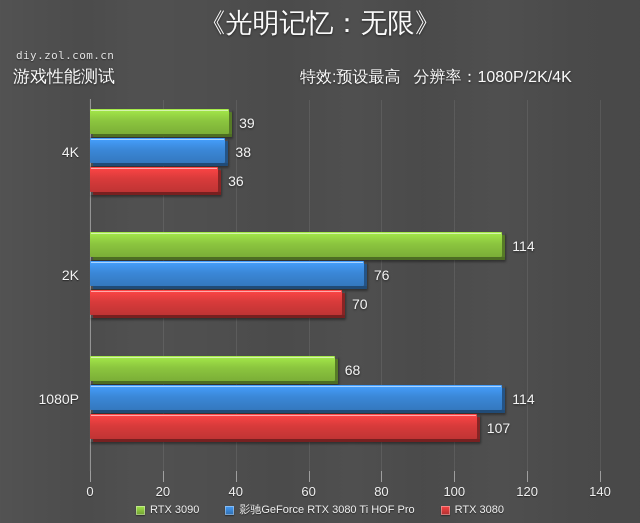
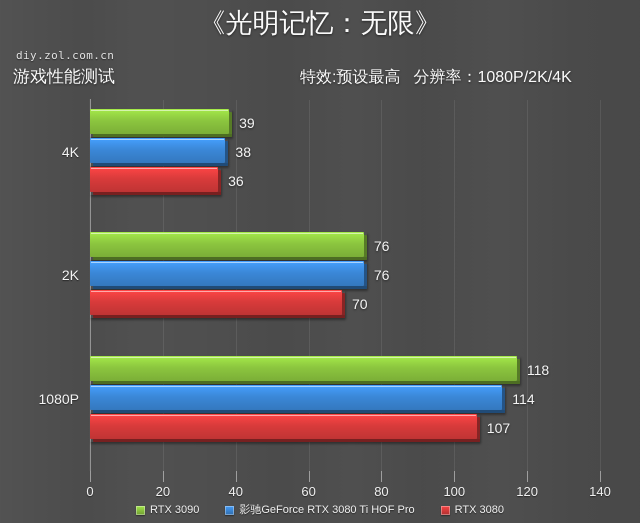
RTX 3090/2K: 114 -> 76
RTX 3090/1080P: 68 -> 118
